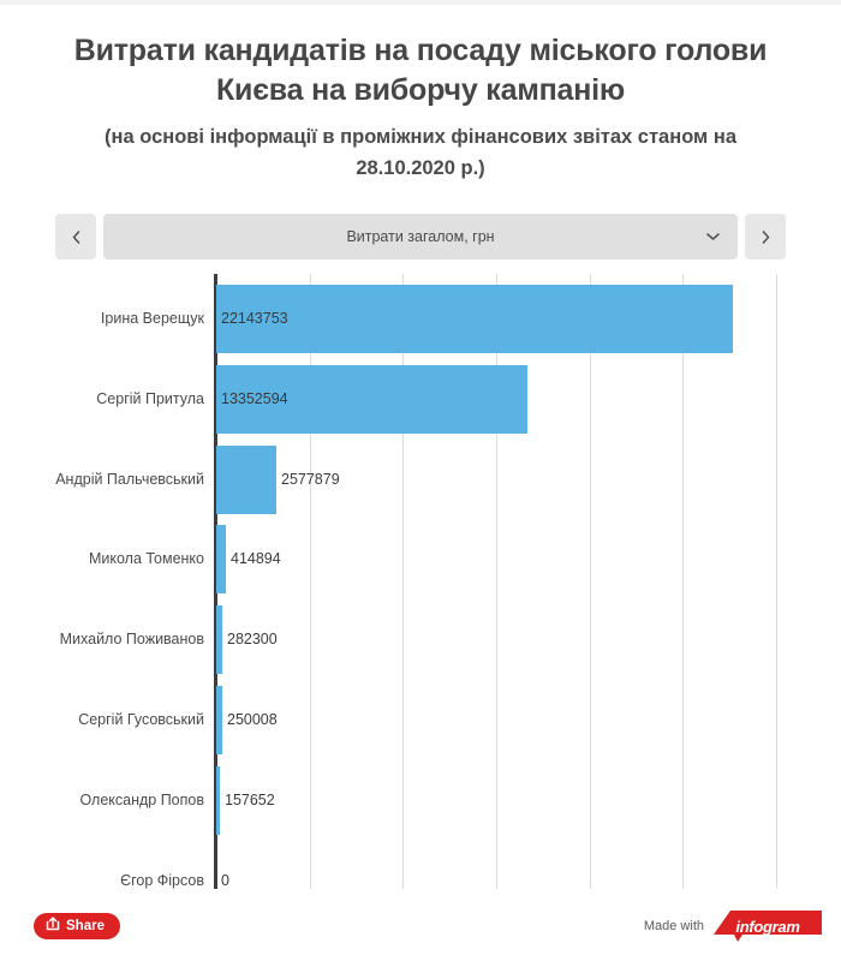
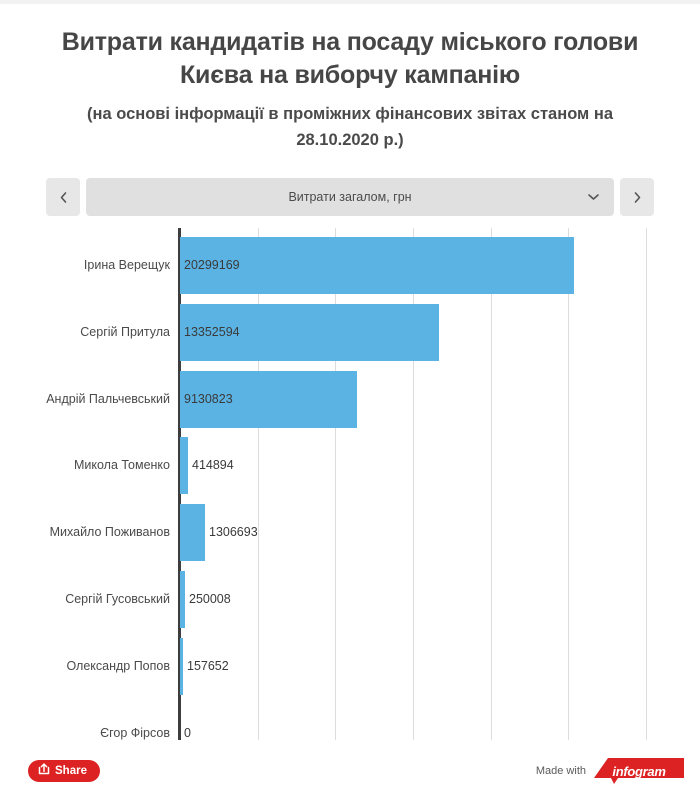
Ірина Верещук: 22143753 -> 20299169
Андрій Пальчевський: 2577879 -> 9130823
Михайло Поживанов: 282300 -> 1306693
